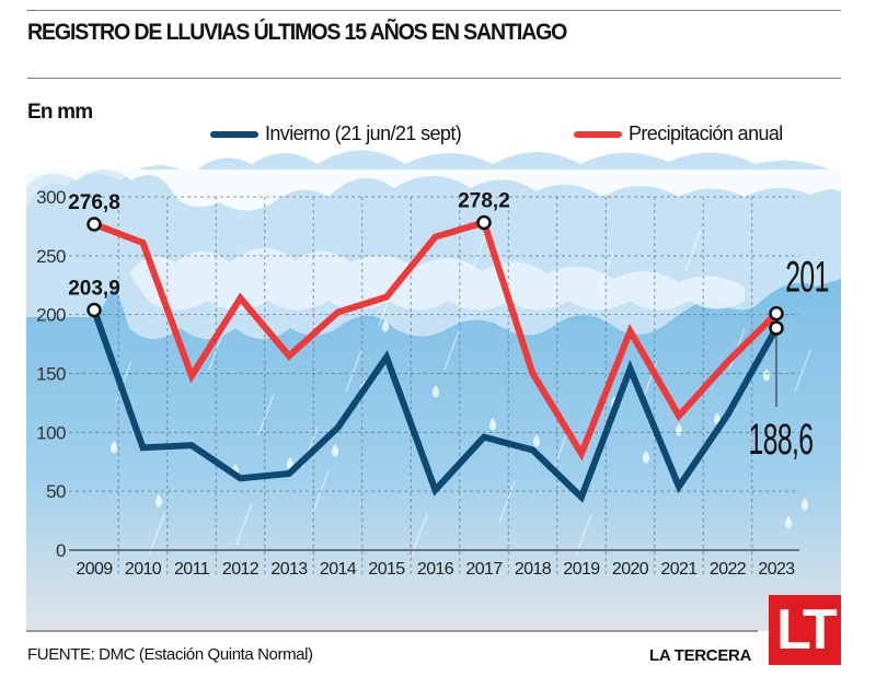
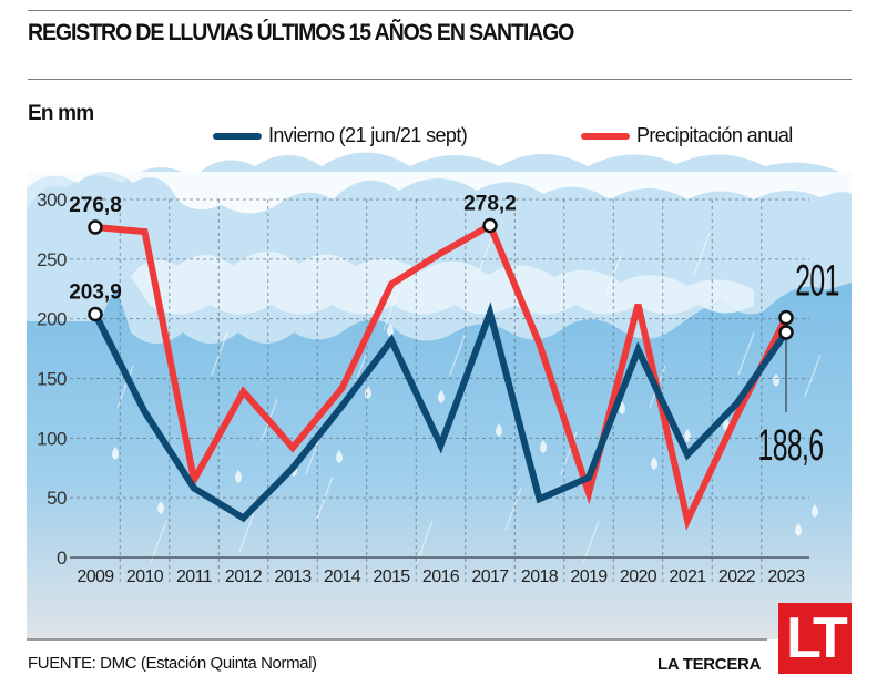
Invierno (21 jun/21 sept)/2010: 87 -> 122
Precipitación anual/2010: 261 -> 273
Invierno (21 jun/21 sept)/2011: 89 -> 58
Precipitación anual/2011: 148 -> 65
Invierno (21 jun/21 sept)/2012: 61 -> 33
Precipitación anual/2012: 214 -> 139
Invierno (21 jun/21 sept)/2013: 65 -> 75
Precipitación anual/2013: 165 -> 92
Invierno (21 jun/21 sept)/2014: 104 -> 127
Precipitación anual/2014: 202 -> 142
Invierno (21 jun/21 sept)/2015: 164 -> 182
Precipitación anual/2015: 215 -> 229
Invierno (21 jun/21 sept)/2016: 51 -> 94
Precipitación anual/2016: 266 -> 255
Invierno (21 jun/21 sept)/2017: 96 -> 205
Invierno (21 jun/21 sept)/2018: 85 -> 49
Precipitación anual/2018: 150 -> 179
Invierno (21 jun/21 sept)/2019: 45 -> 67
Precipitación anual/2019: 82 -> 54
Invierno (21 jun/21 sept)/2020: 154 -> 174
Precipitación anual/2020: 186 -> 212
Invierno (21 jun/21 sept)/2021: 54 -> 86
Precipitación anual/2021: 114 -> 31
Invierno (21 jun/21 sept)/2022: 115 -> 129
Precipitación anual/2022: 160 -> 119
